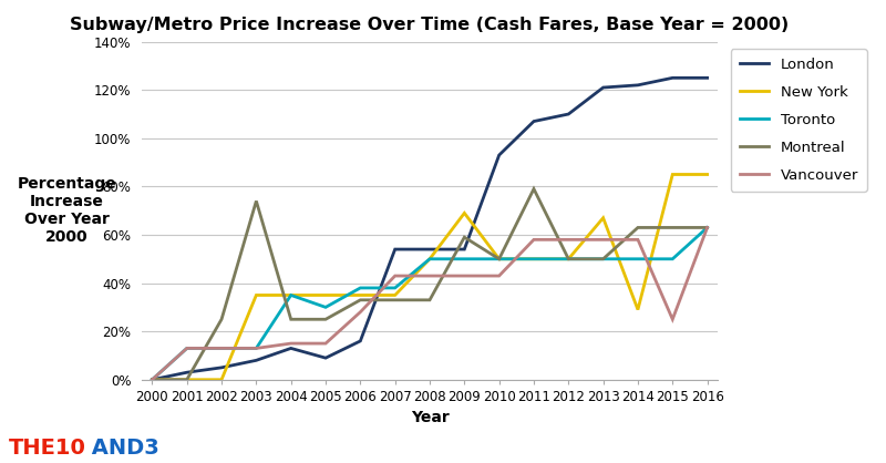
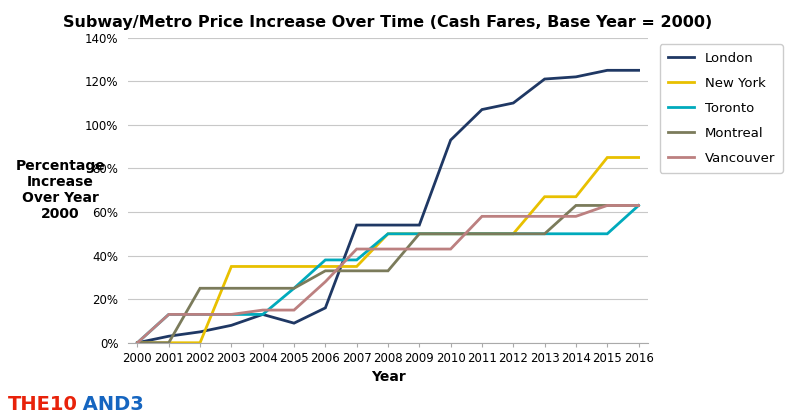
Montreal/2003: 74% -> 25%
Toronto/2004: 35% -> 13%
Toronto/2005: 30% -> 25%
New York/2009: 69% -> 50%
Montreal/2009: 59% -> 50%
Montreal/2011: 79% -> 50%
New York/2014: 29% -> 67%
Vancouver/2015: 25% -> 63%
